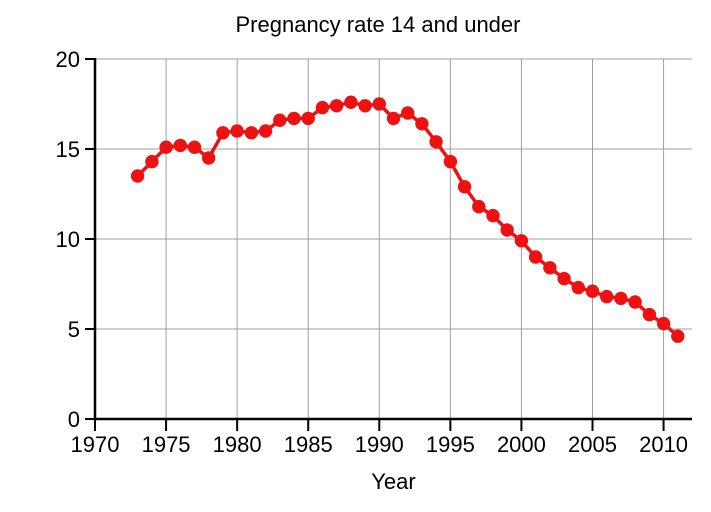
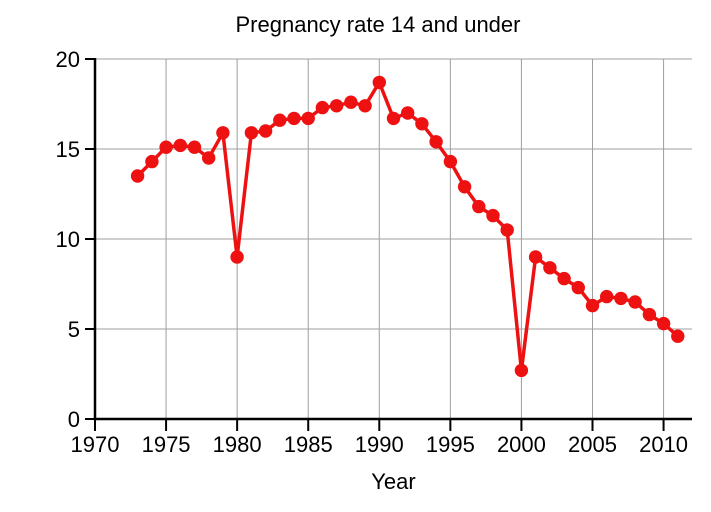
1980: 16.0 -> 9.0
1990: 17.5 -> 18.7
2000: 9.9 -> 2.7
2005: 7.1 -> 6.3
